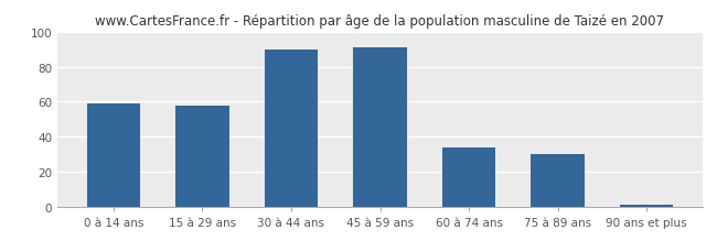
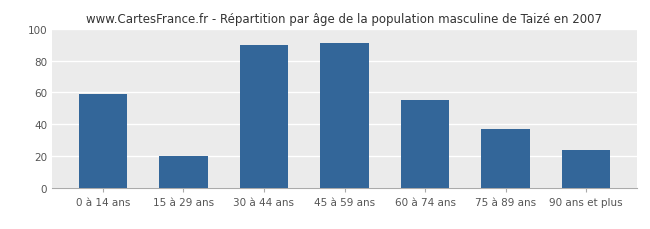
15 à 29 ans: 58 -> 20
60 à 74 ans: 34 -> 55
75 à 89 ans: 30 -> 37
90 ans et plus: 1 -> 24
